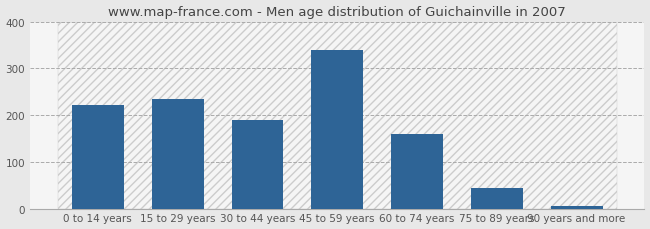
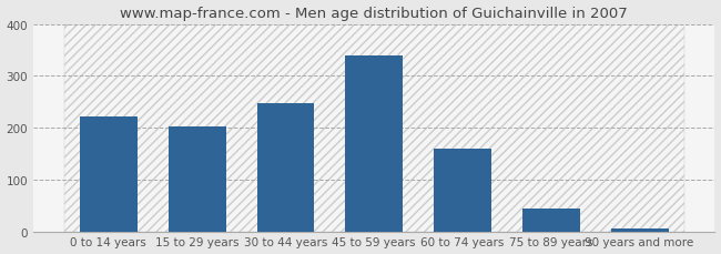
15 to 29 years: 235 -> 203
30 to 44 years: 190 -> 247
